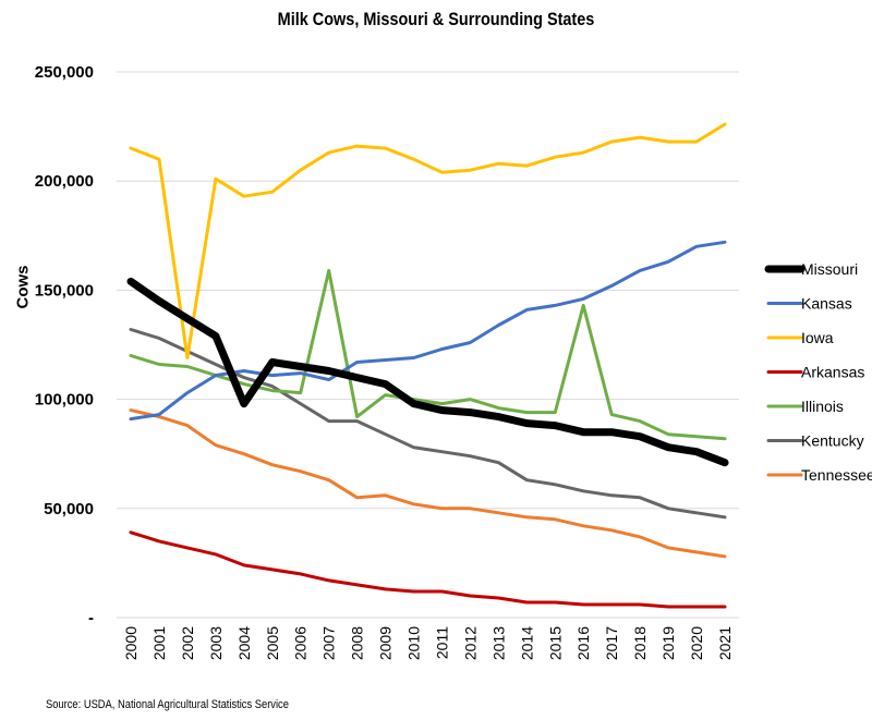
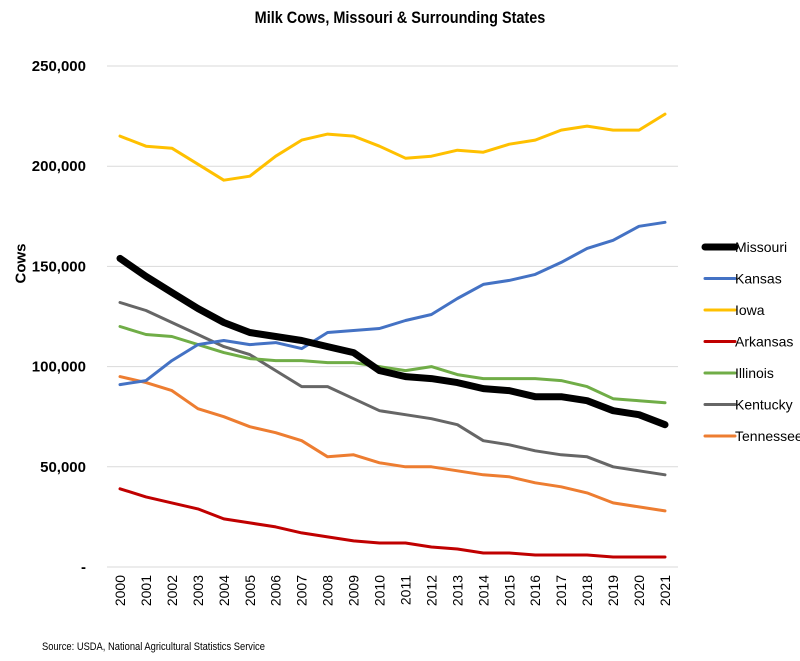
Iowa/2002: 119000 -> 209000
Missouri/2004: 98000 -> 122000
Illinois/2007: 159000 -> 103000
Illinois/2008: 92000 -> 102000
Illinois/2016: 143000 -> 94000
